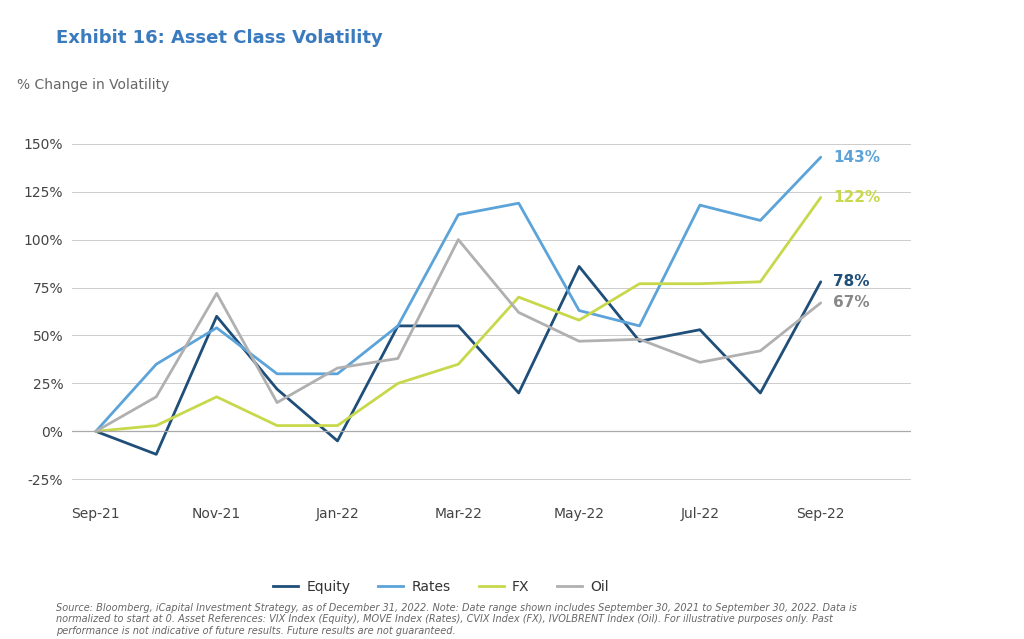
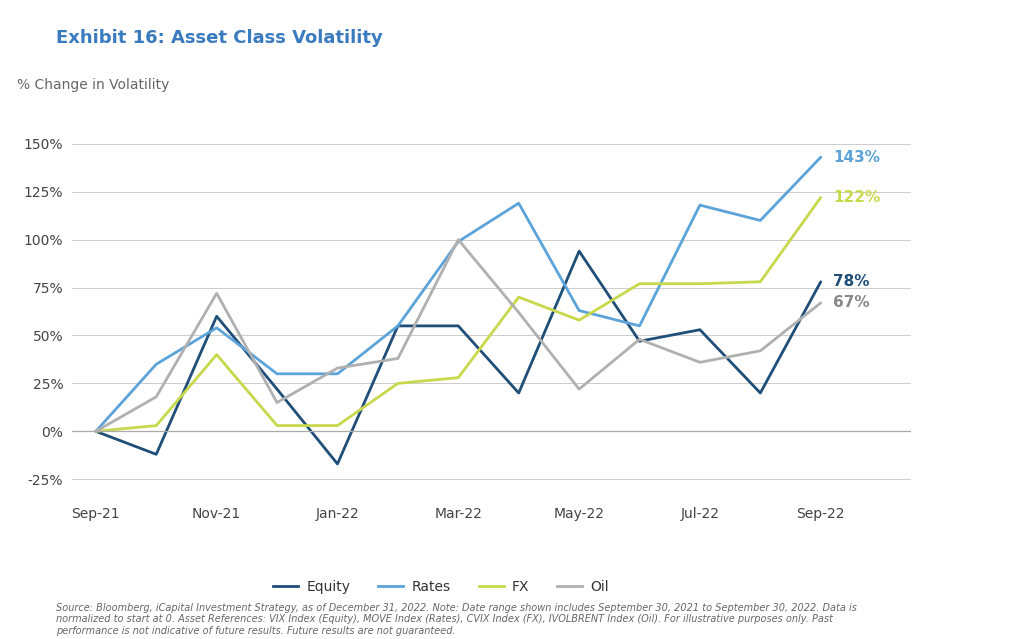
FX/Nov-21: 18% -> 40%
Equity/Jan-22: -5% -> -17%
Rates/Mar-22: 113% -> 99%
FX/Mar-22: 35% -> 28%
Equity/May-22: 86% -> 94%
Oil/May-22: 47% -> 22%
